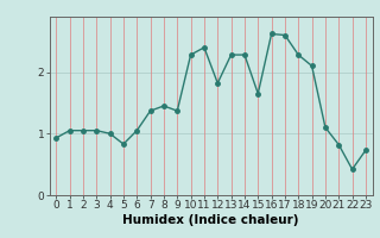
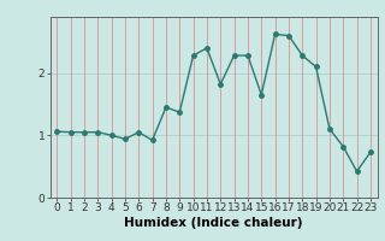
0: 0.93 -> 1.06
5: 0.83 -> 0.94
7: 1.37 -> 0.92
